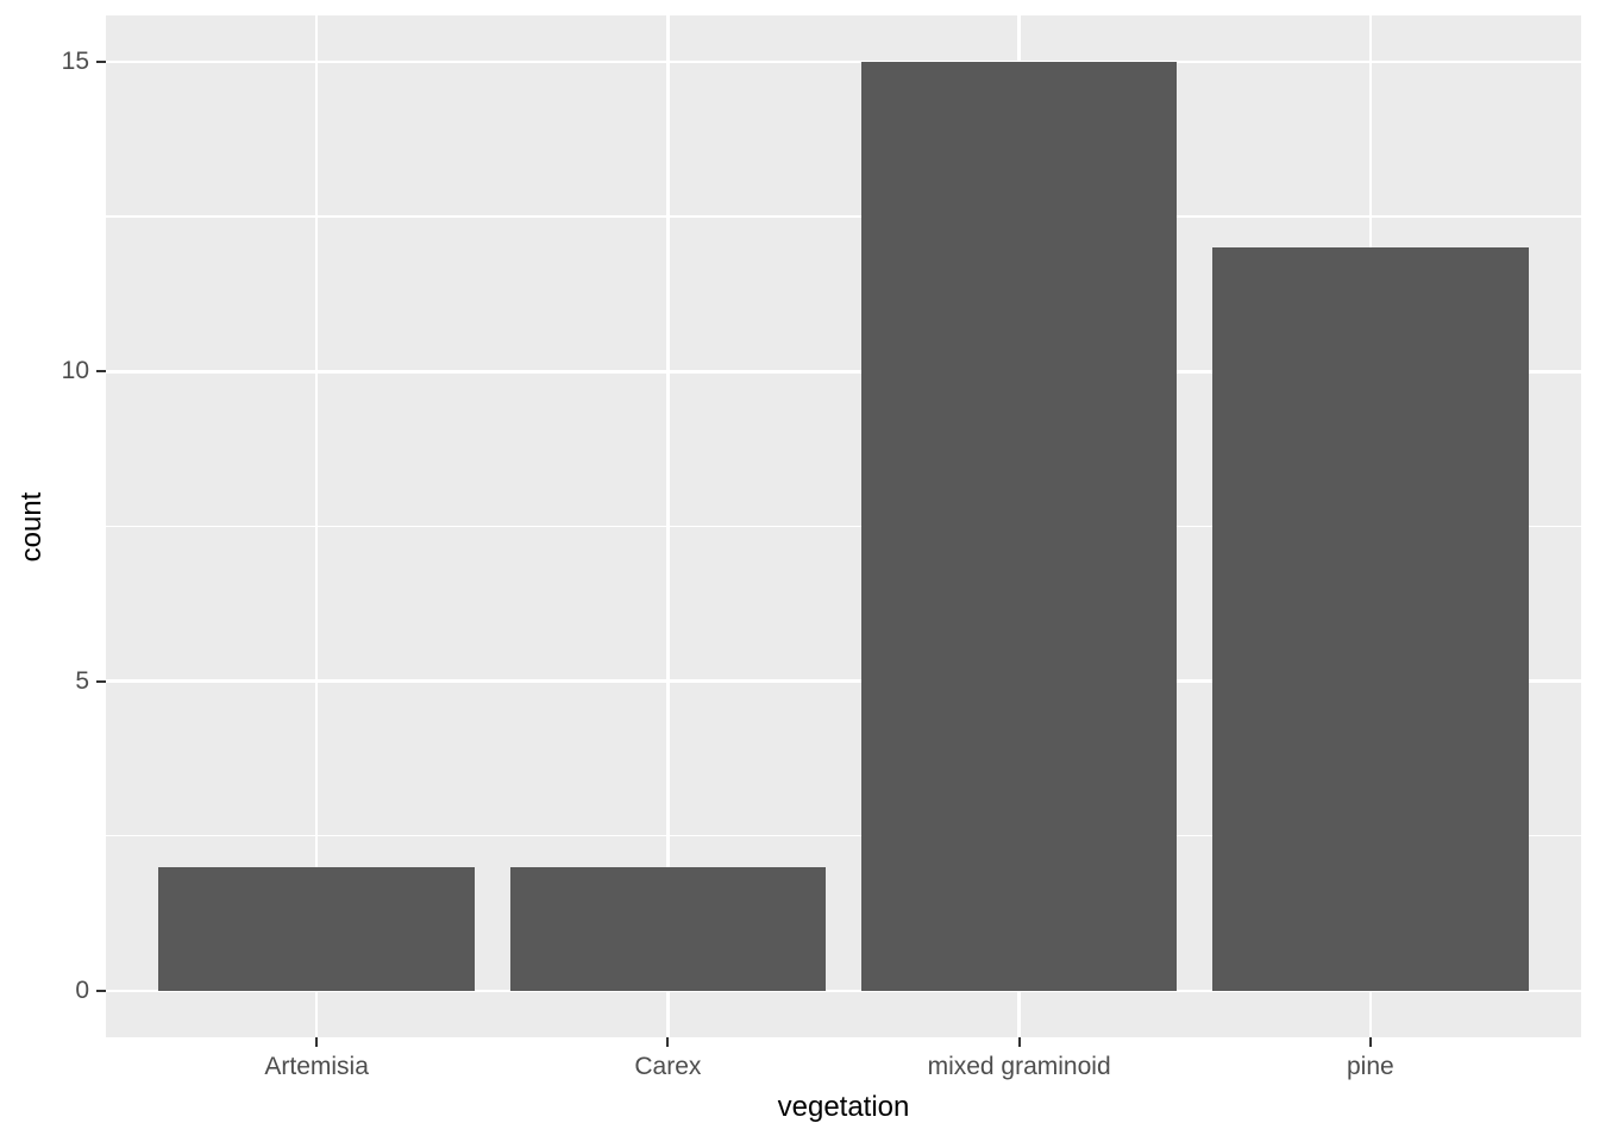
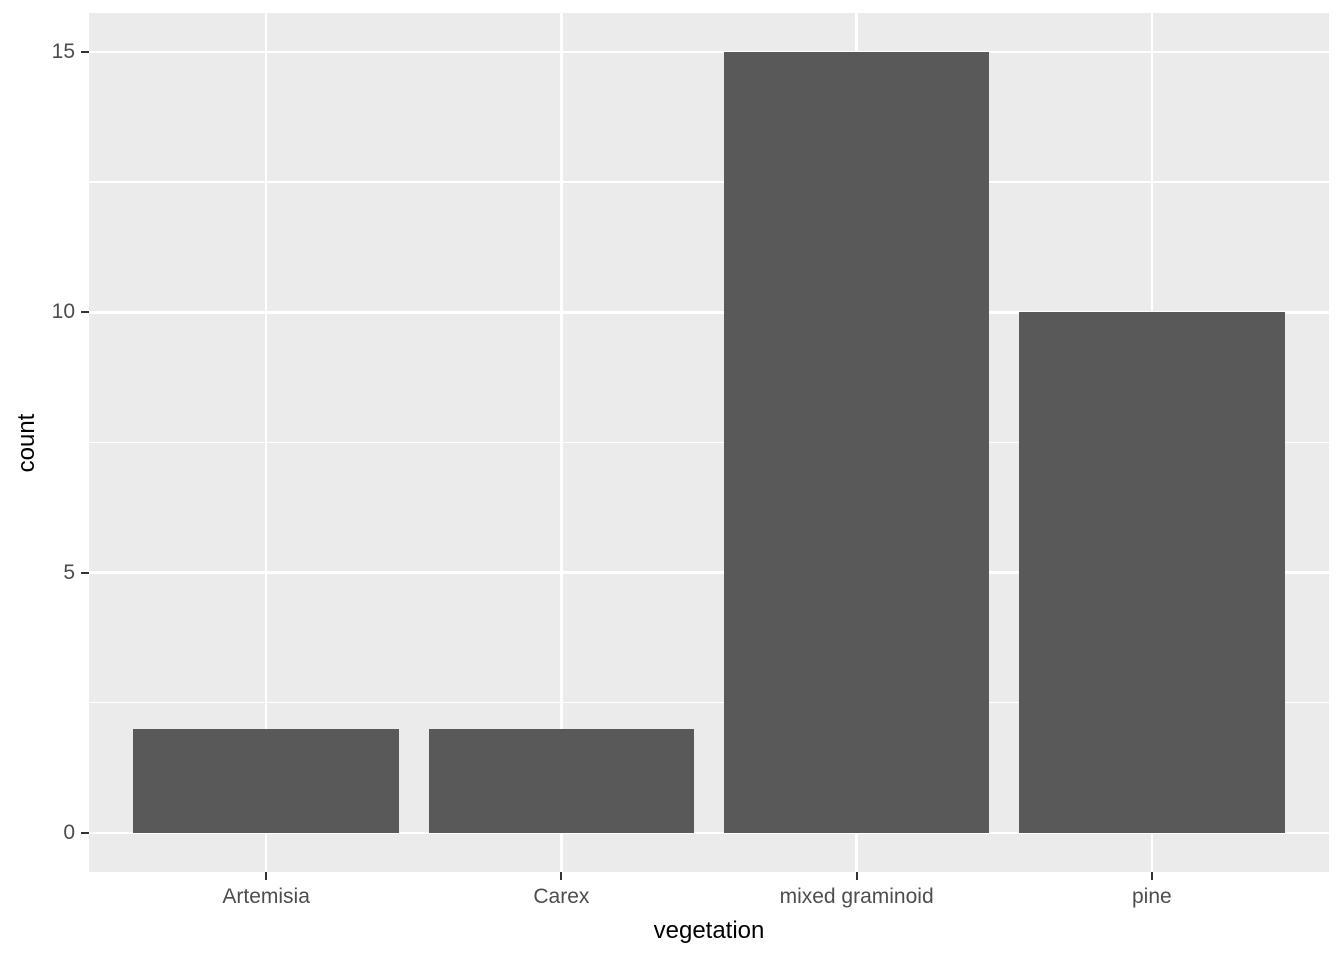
pine: 12 -> 10
